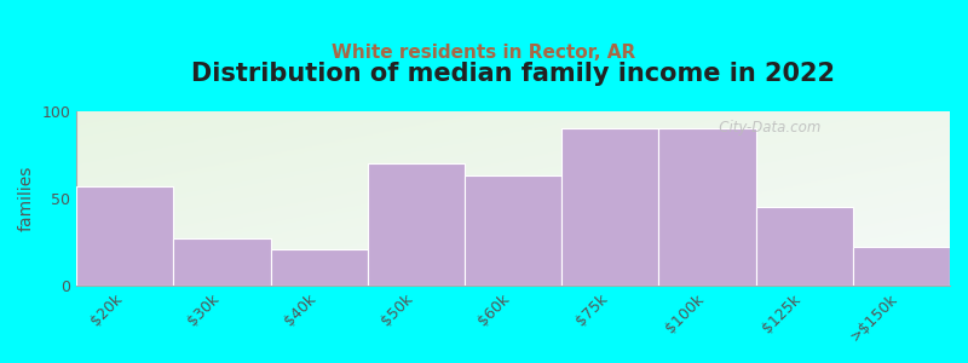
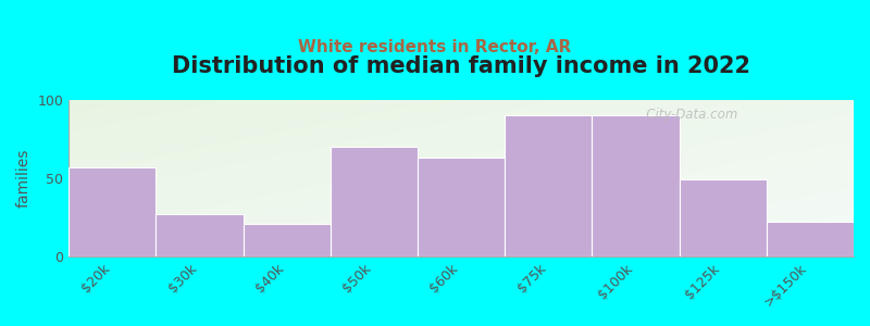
$125k: 45 -> 49
